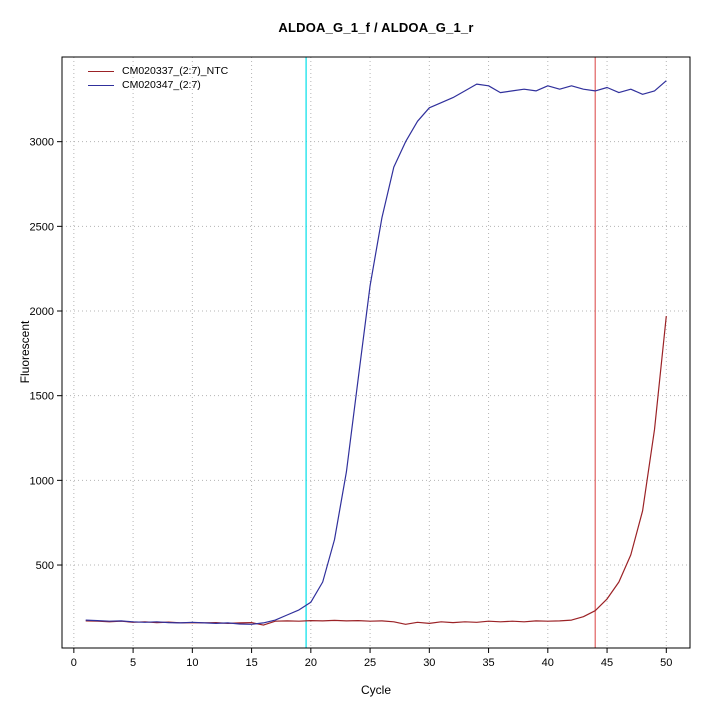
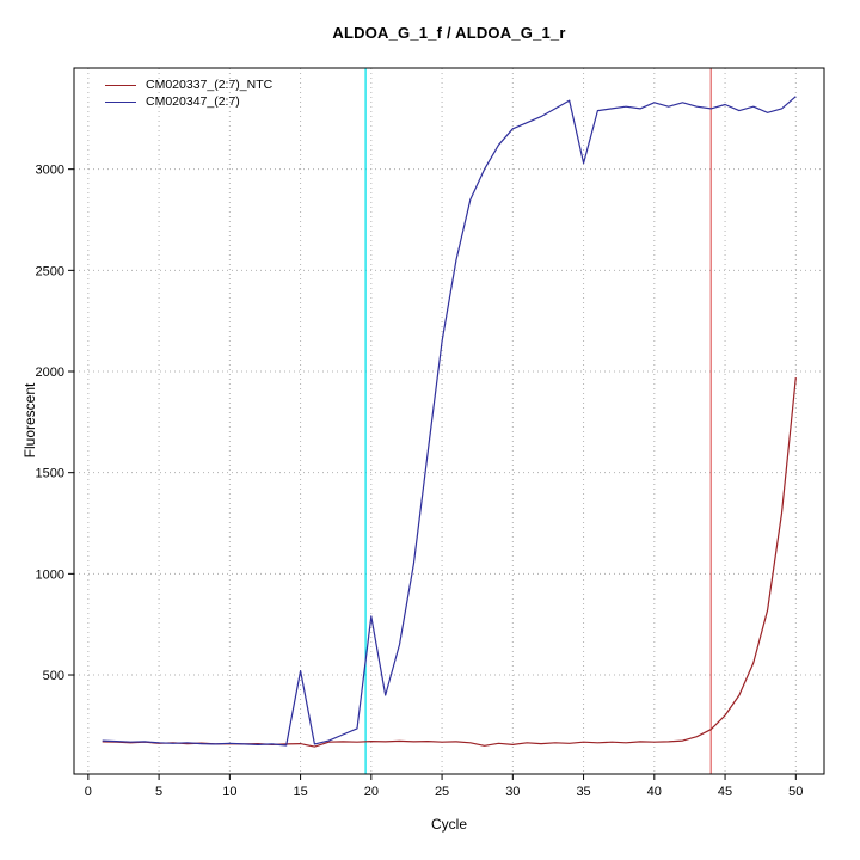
CM020347_(2:7)/15: 150 -> 520
CM020347_(2:7)/20: 280 -> 790
CM020347_(2:7)/35: 3330 -> 3030
